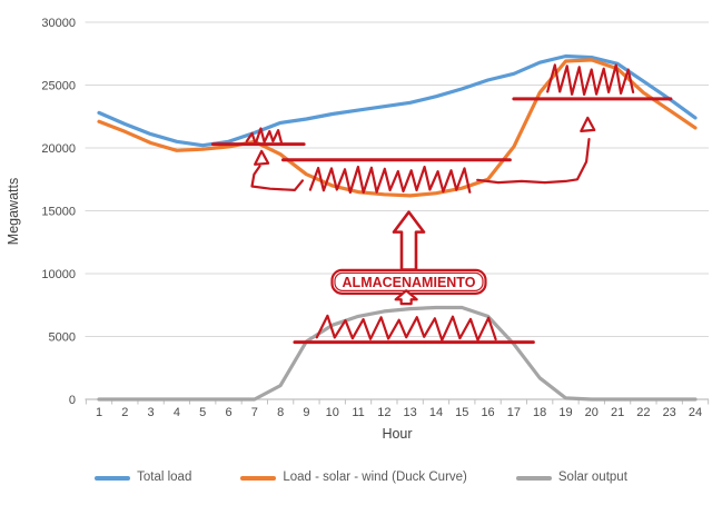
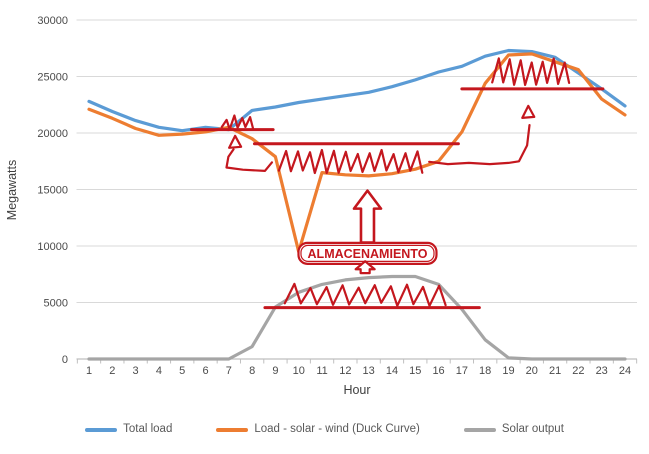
Total load/7: 21200 -> 20300
Load - solar - wind (Duck Curve)/10: 17000 -> 9500
Load - solar - wind (Duck Curve)/22: 24400 -> 25600
